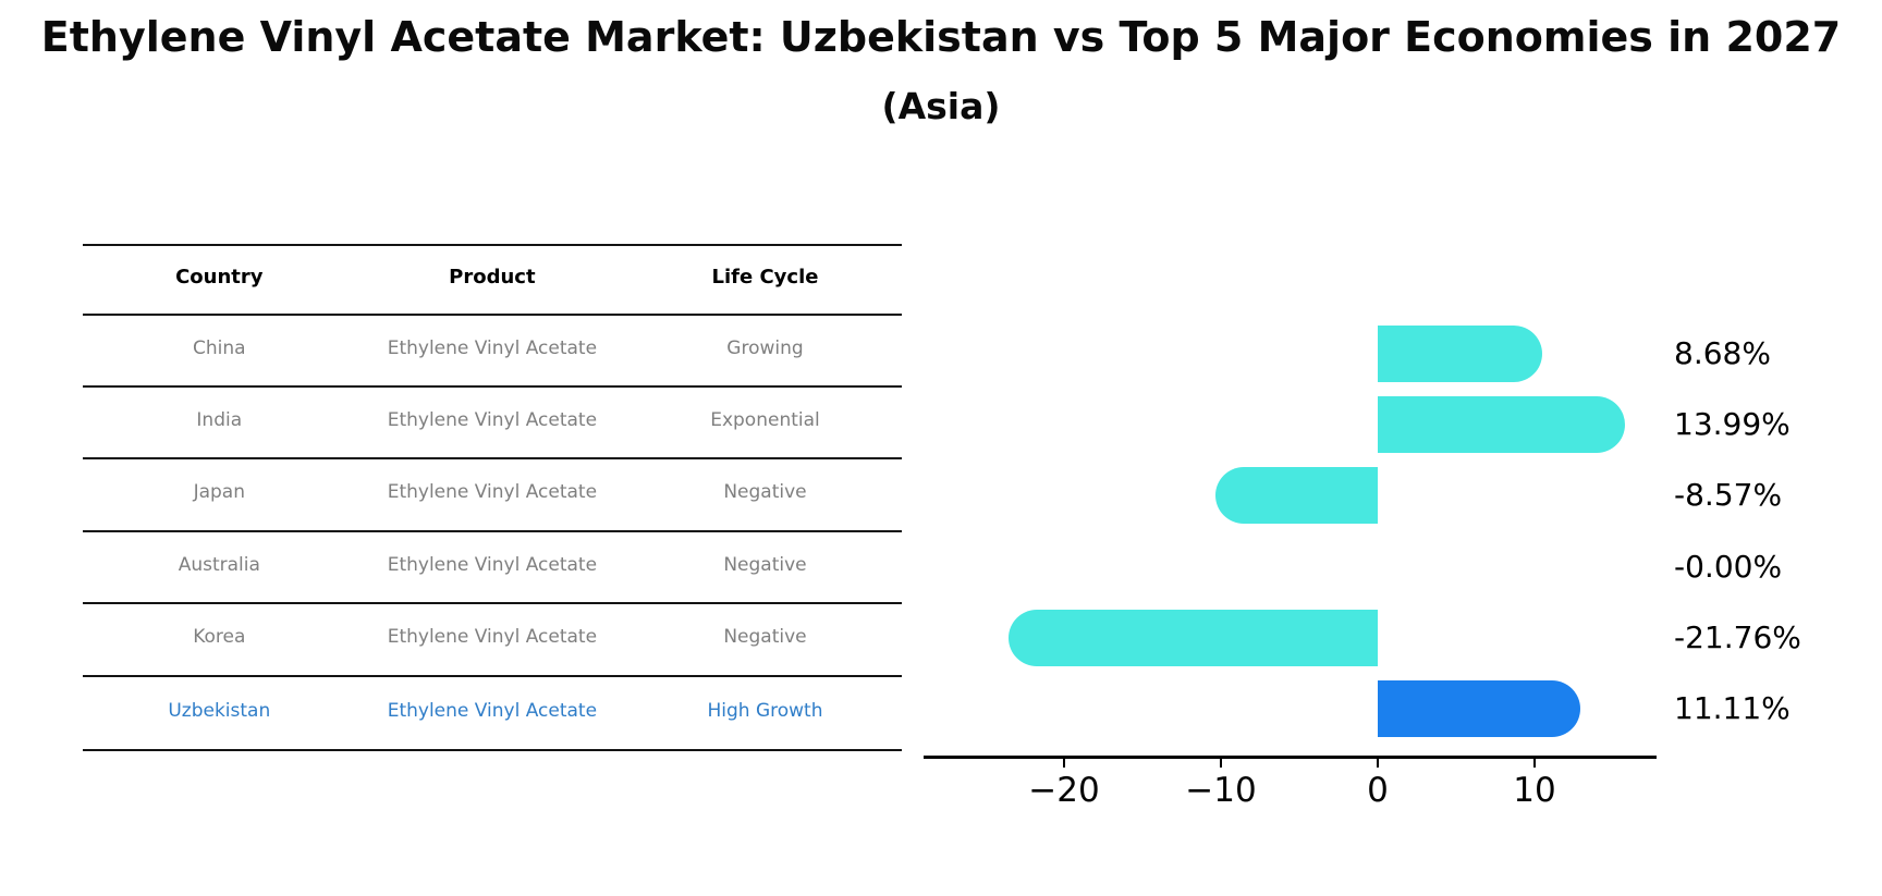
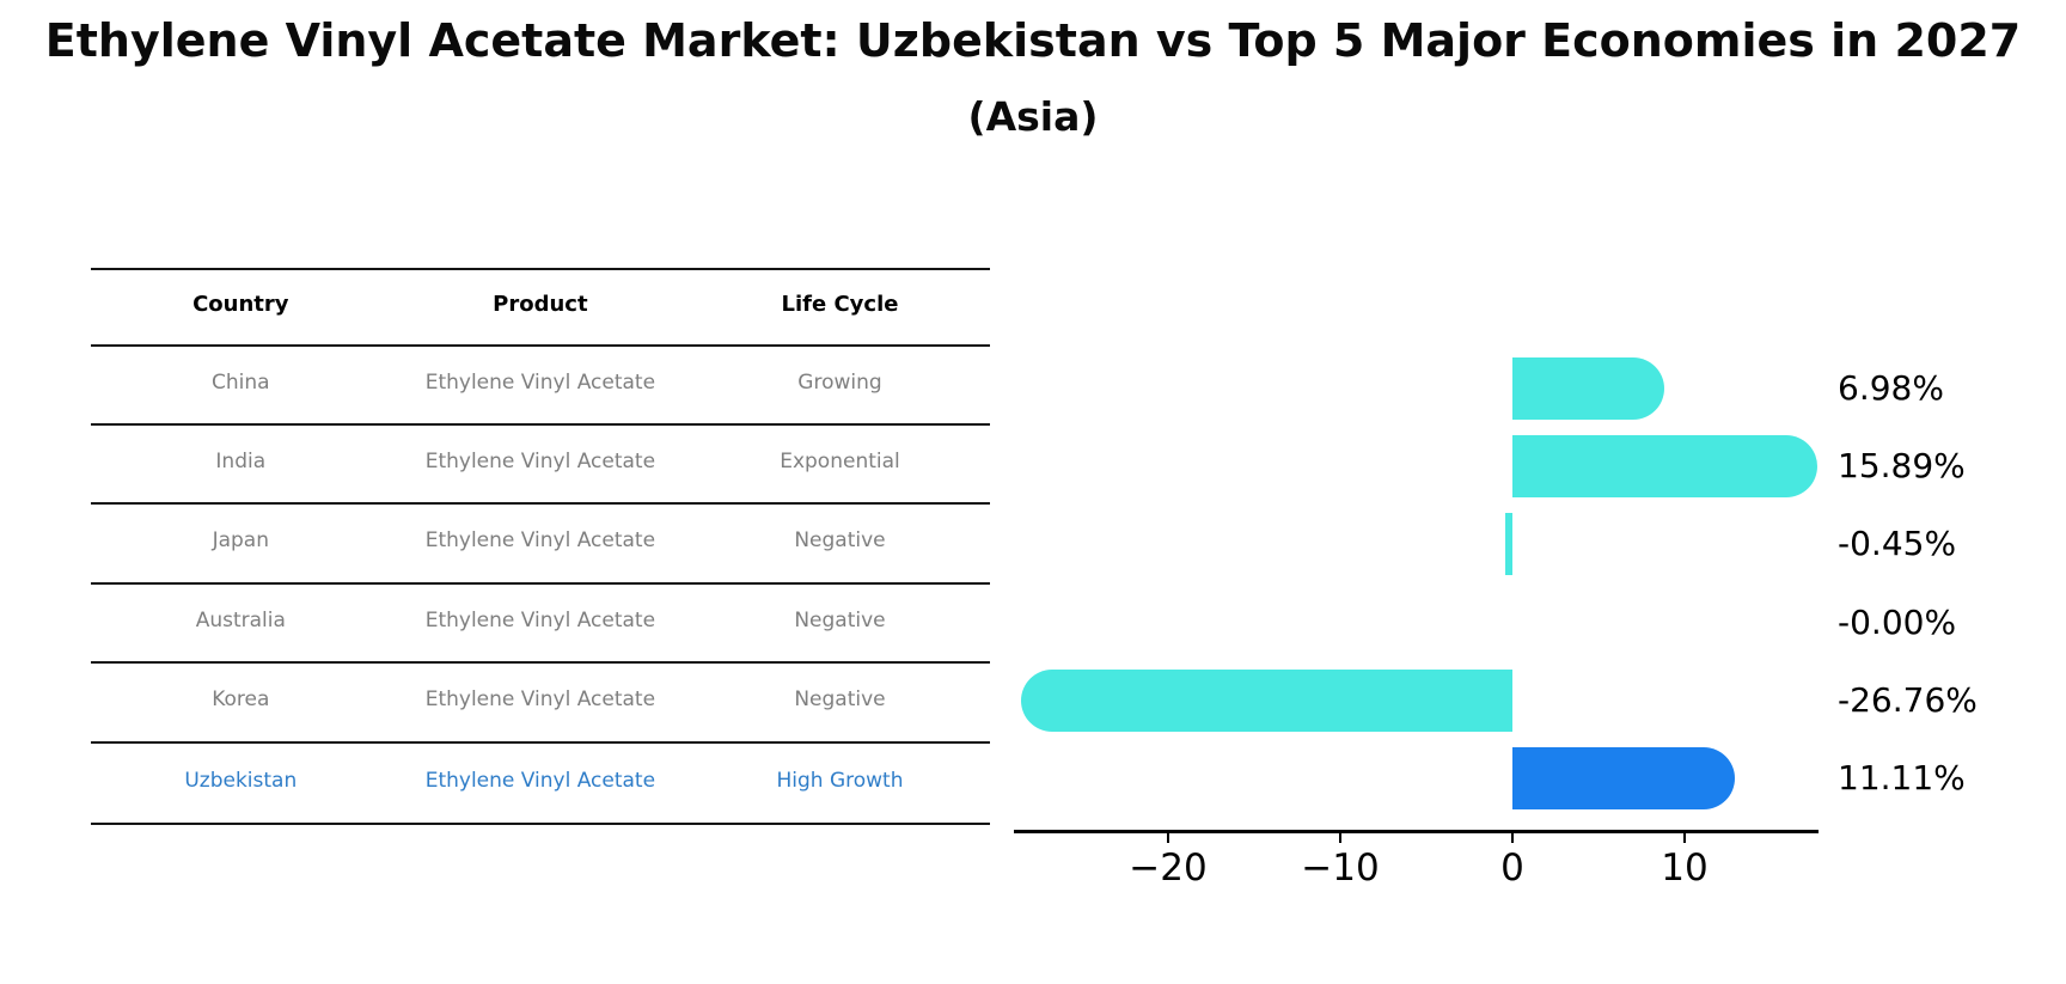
China: 8.68% -> 6.98%
India: 13.99% -> 15.89%
Japan: -8.57% -> -0.45%
Korea: -21.76% -> -26.76%
